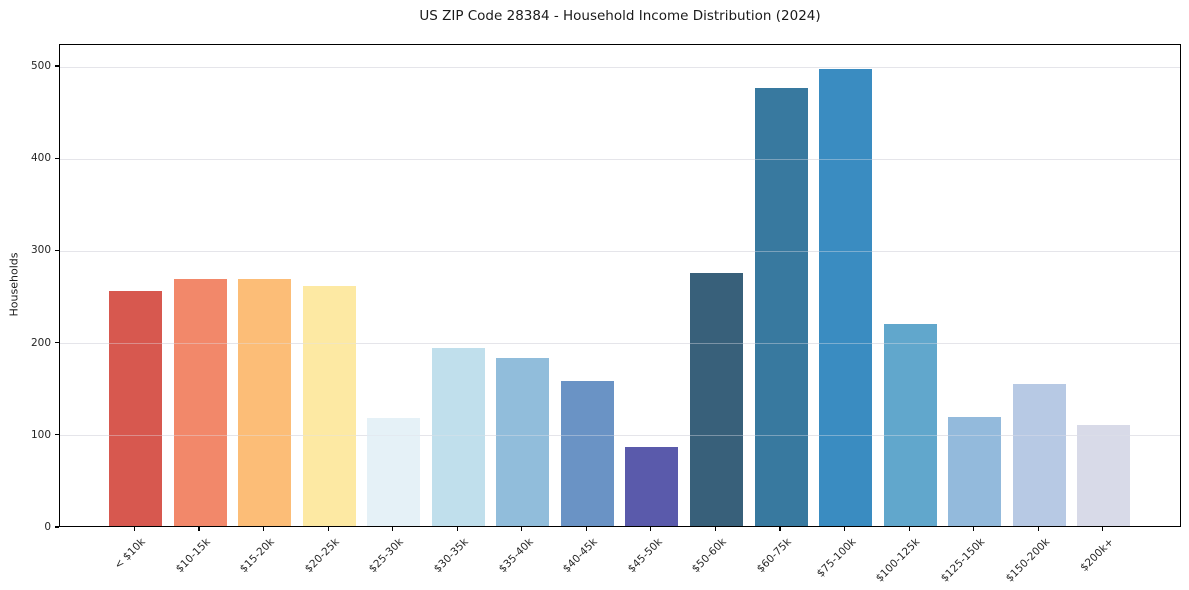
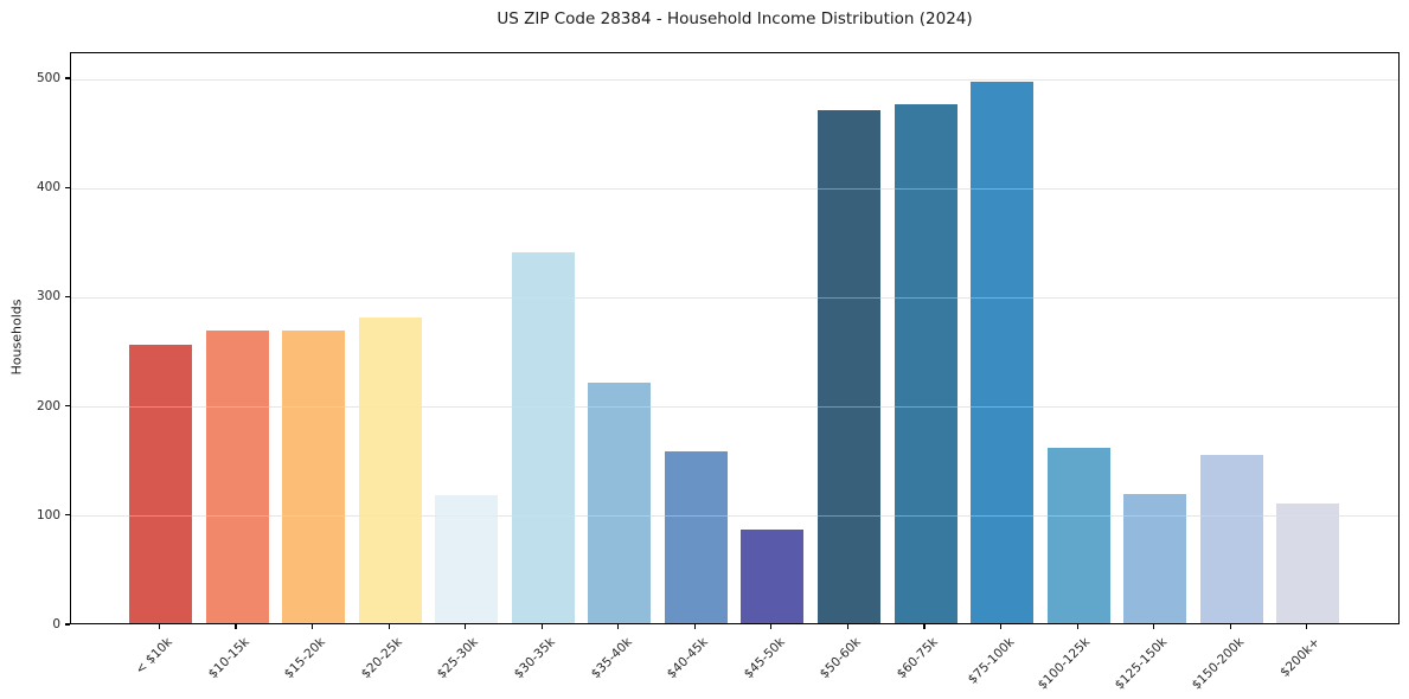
$20-25k: 260 -> 280
$30-35k: 190 -> 340
$35-40k: 180 -> 220
$50-60k: 270 -> 470
$100-125k: 220 -> 160
